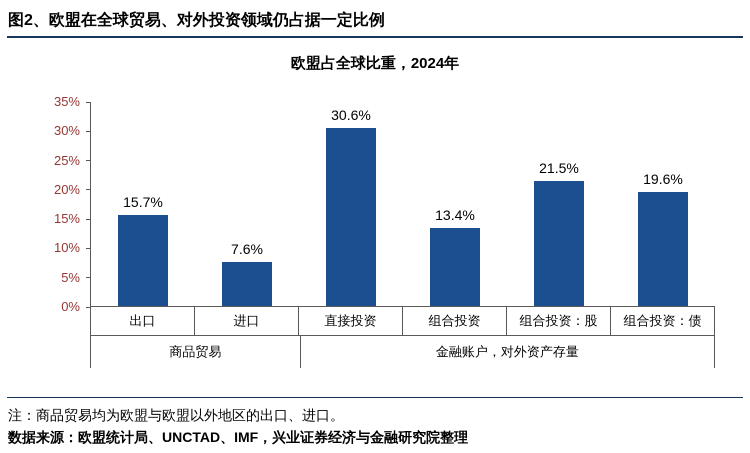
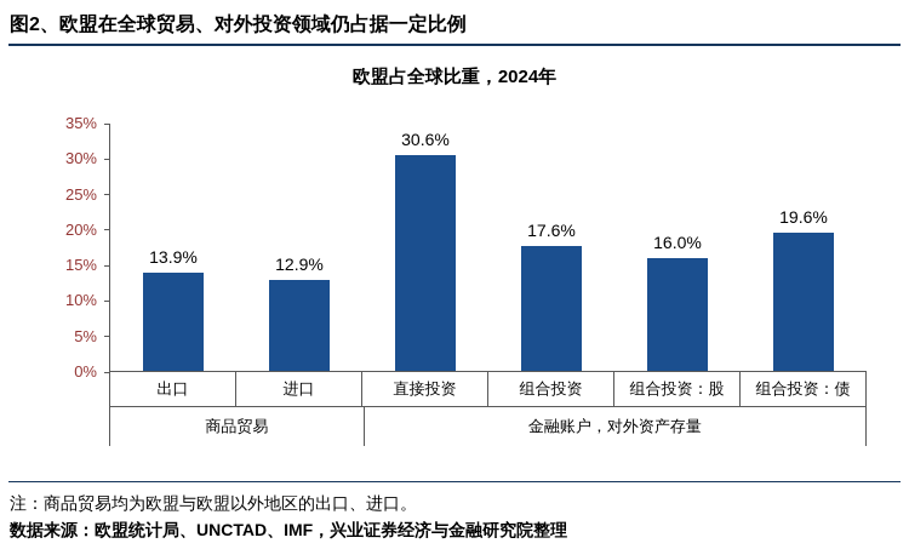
出口: 15.7% -> 13.9%
进口: 7.6% -> 12.9%
组合投资: 13.4% -> 17.6%
组合投资：股: 21.5% -> 16.0%
